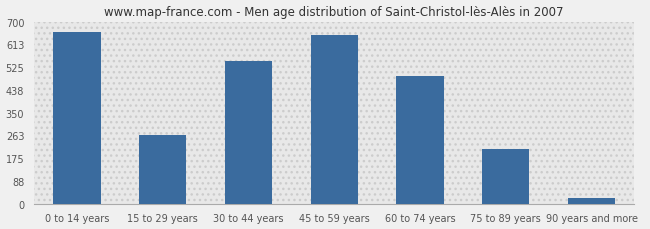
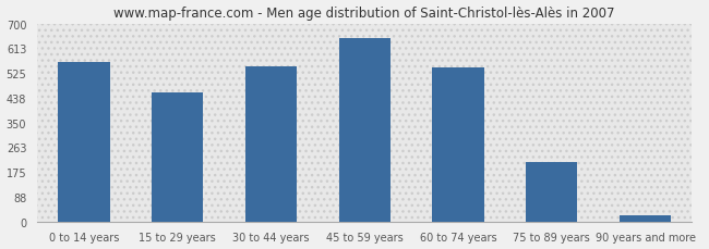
0 to 14 years: 660 -> 563
15 to 29 years: 265 -> 456
60 to 74 years: 490 -> 543
